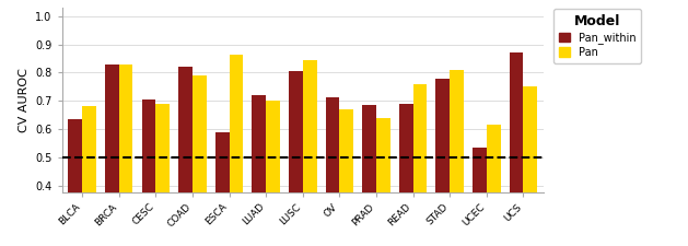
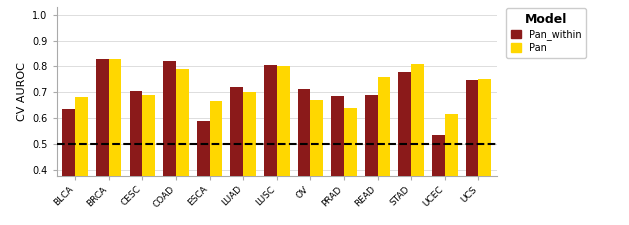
Pan/ESCA: 0.865 -> 0.667
Pan/LUSC: 0.845 -> 0.803
Pan_within/UCS: 0.870 -> 0.748
